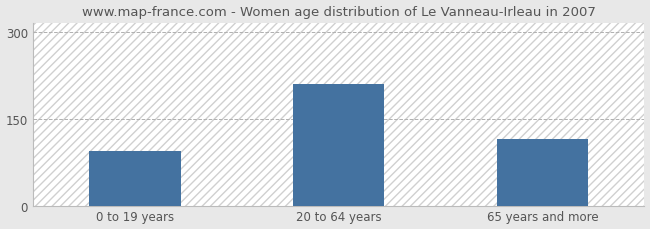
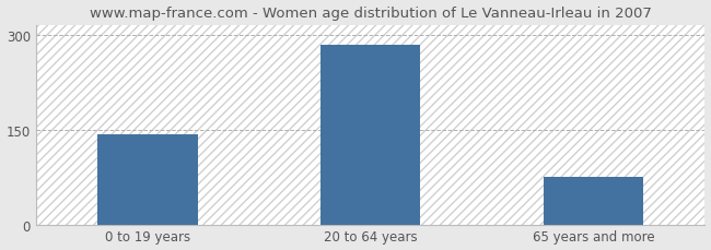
0 to 19 years: 94 -> 142
20 to 64 years: 210 -> 284
65 years and more: 114 -> 75
